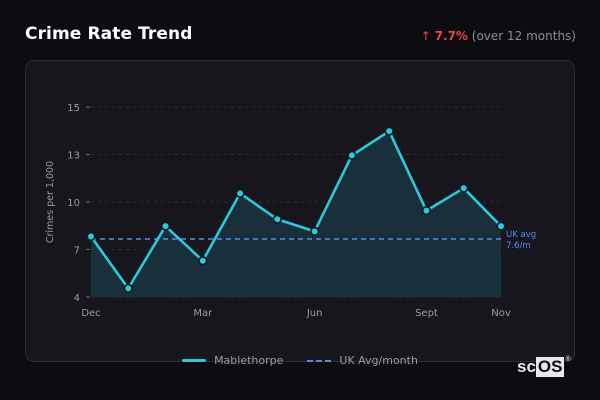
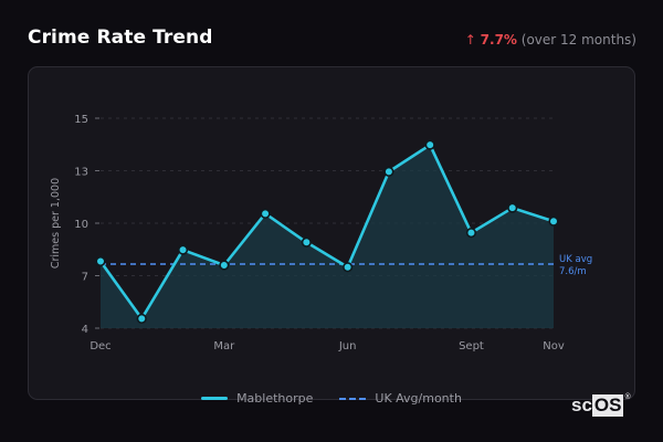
Mablethorpe/Mar: 6.1 -> 7.3
Mablethorpe/Jun: 7.8 -> 7.2
Mablethorpe/Nov: 8.1 -> 9.6
